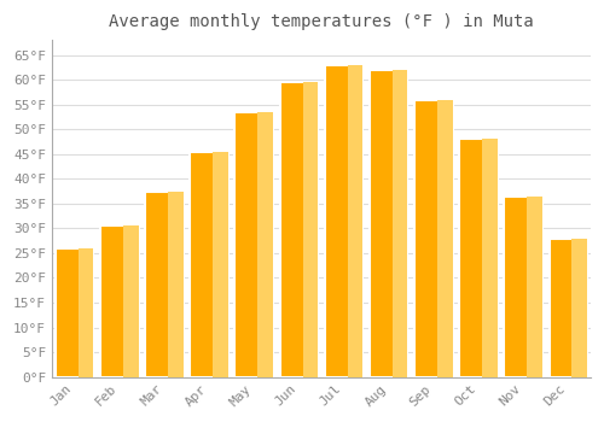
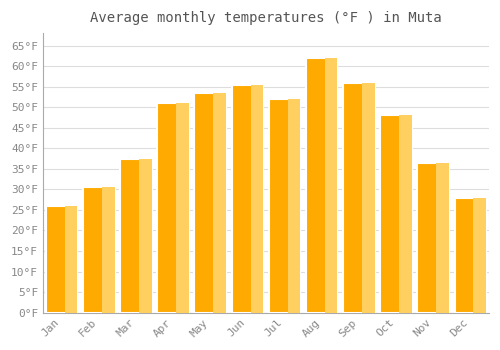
Apr: 45.5°F -> 51.0°F
Jun: 59.5°F -> 55.5°F
Jul: 63.0°F -> 52.0°F
